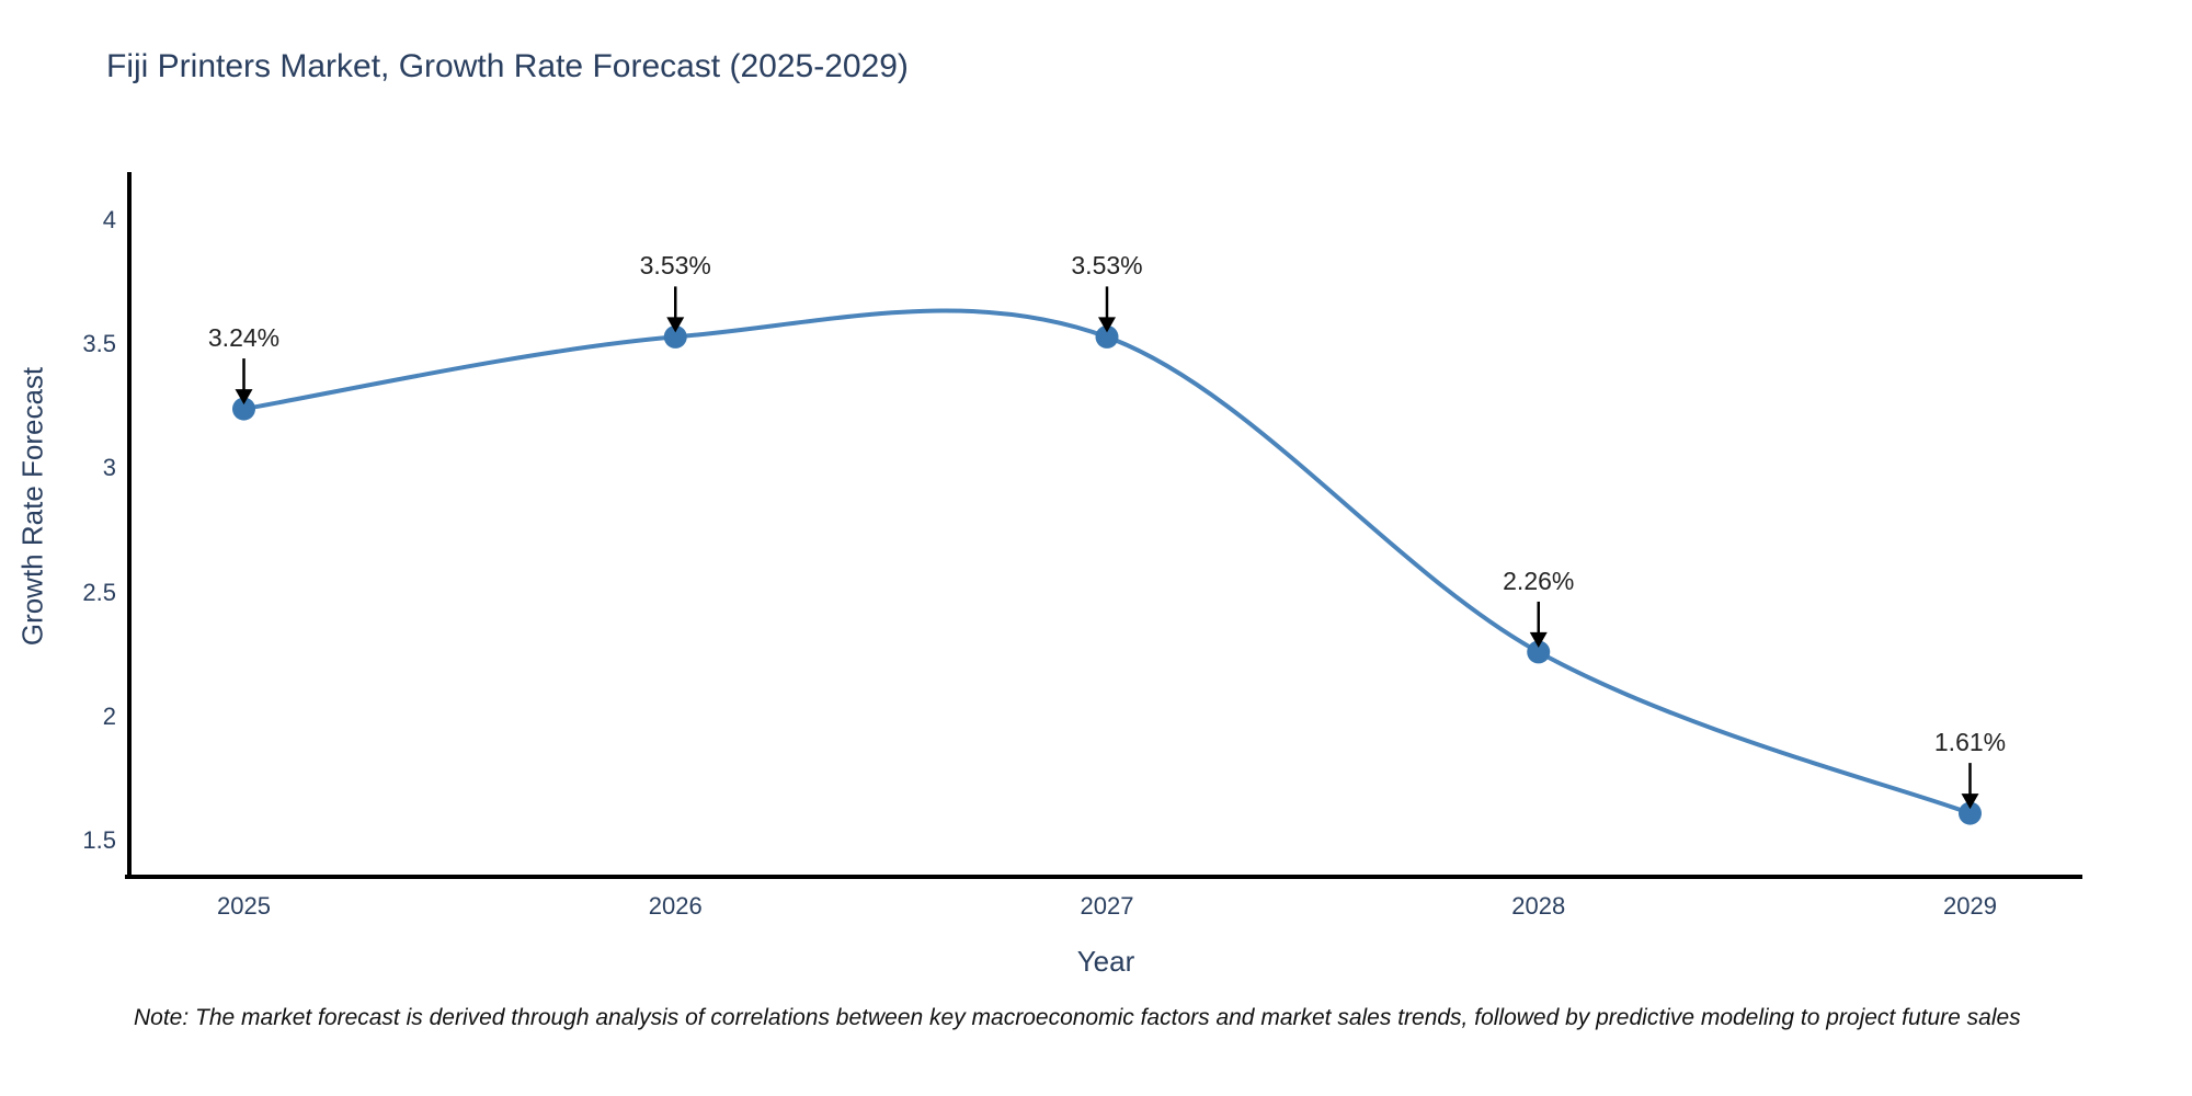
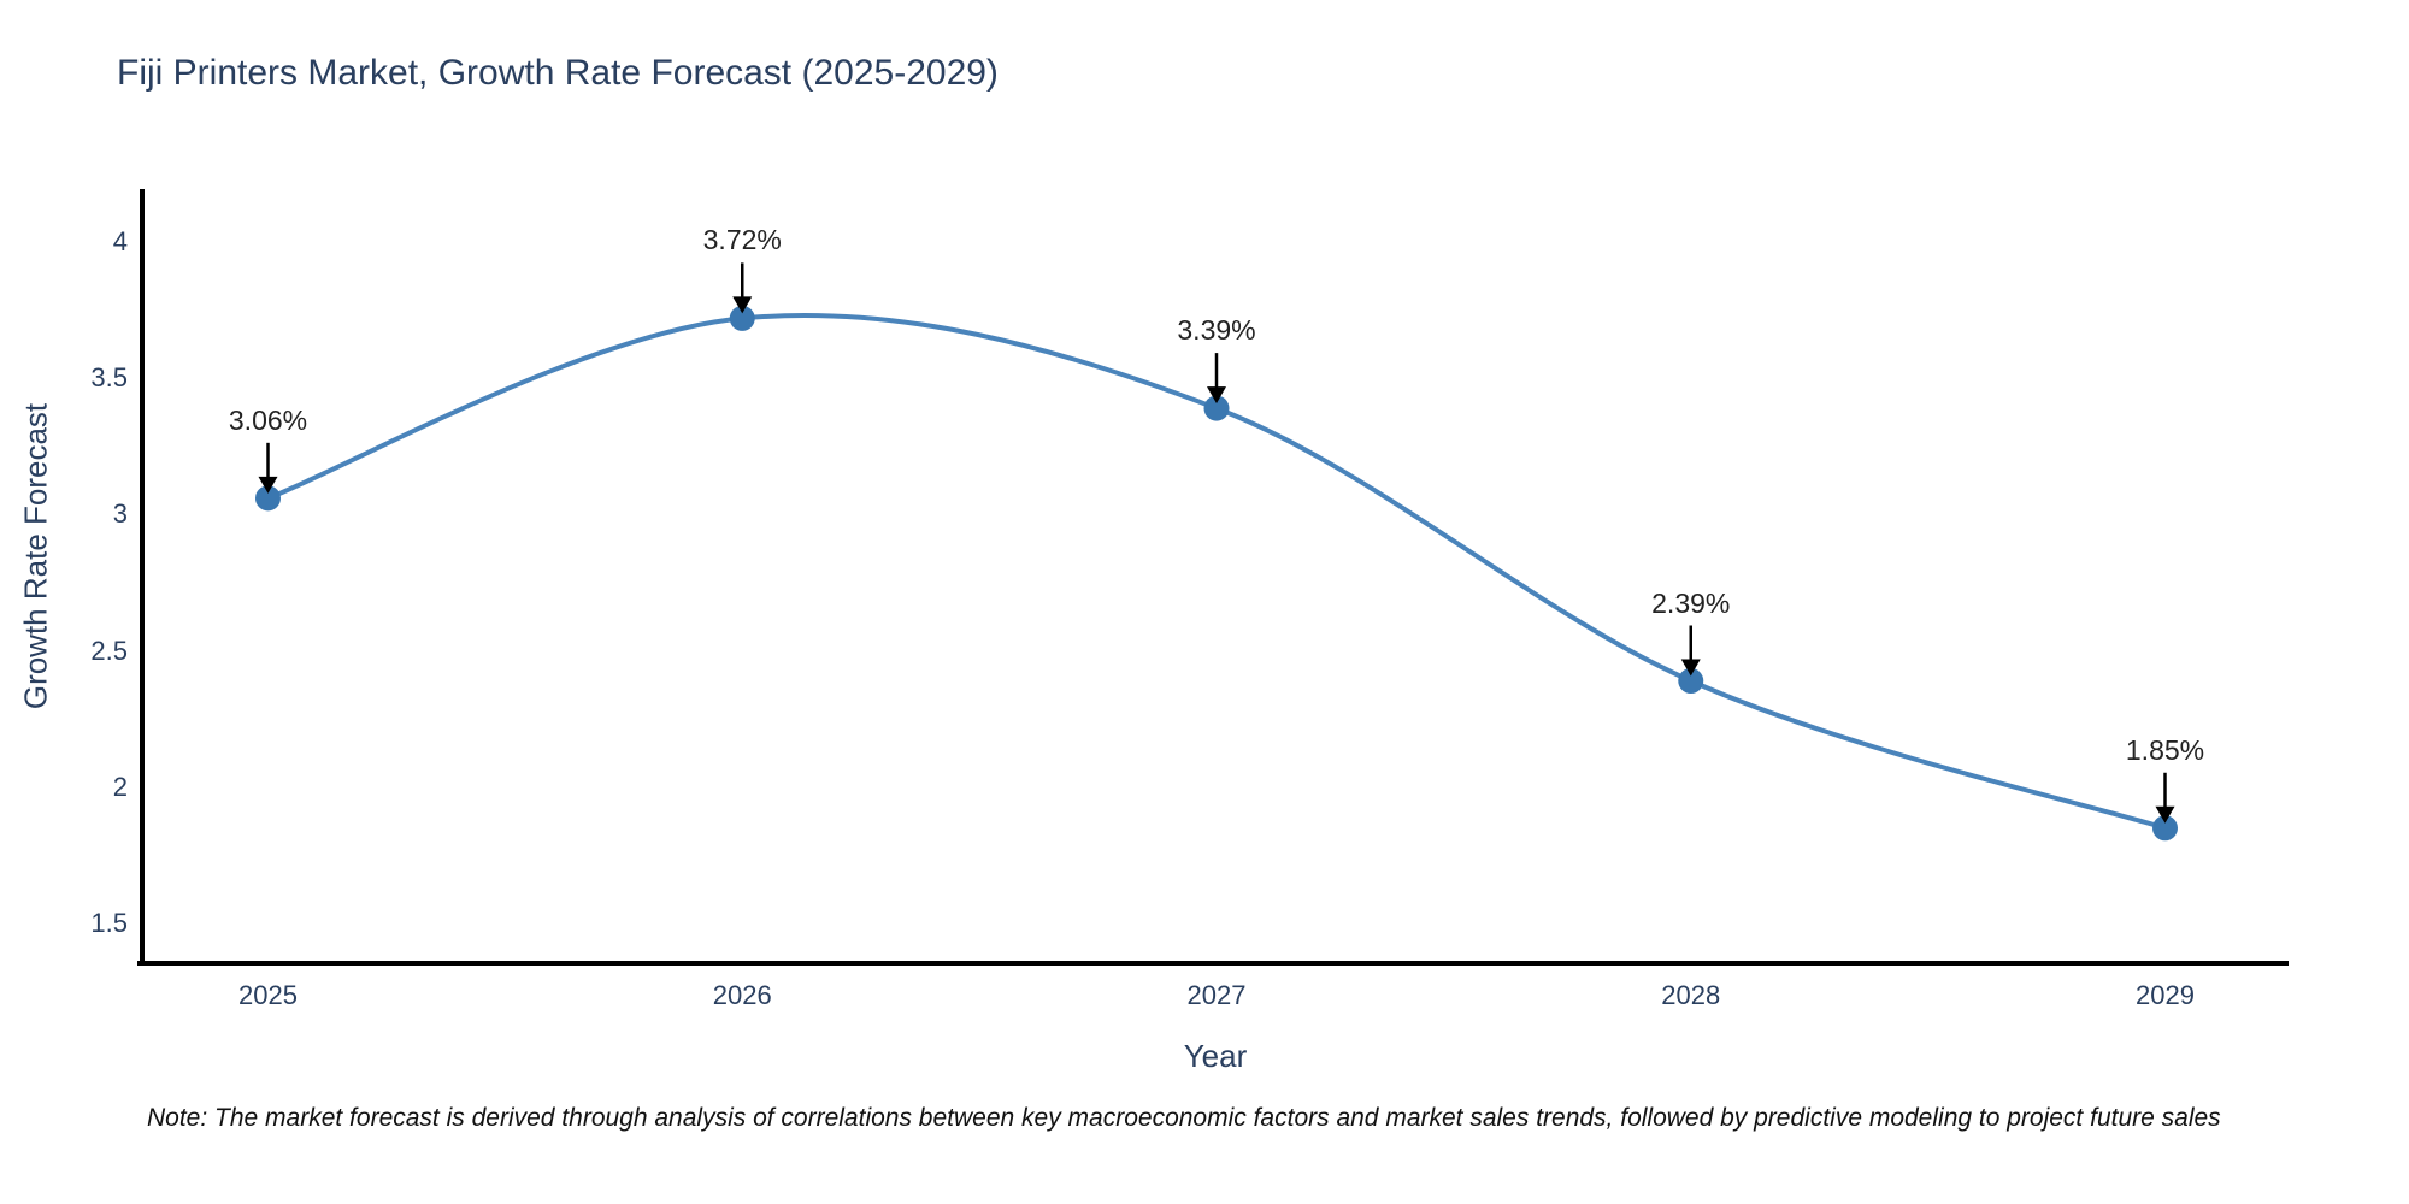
2025: 3.24% -> 3.06%
2026: 3.53% -> 3.72%
2027: 3.53% -> 3.39%
2028: 2.26% -> 2.39%
2029: 1.61% -> 1.85%
